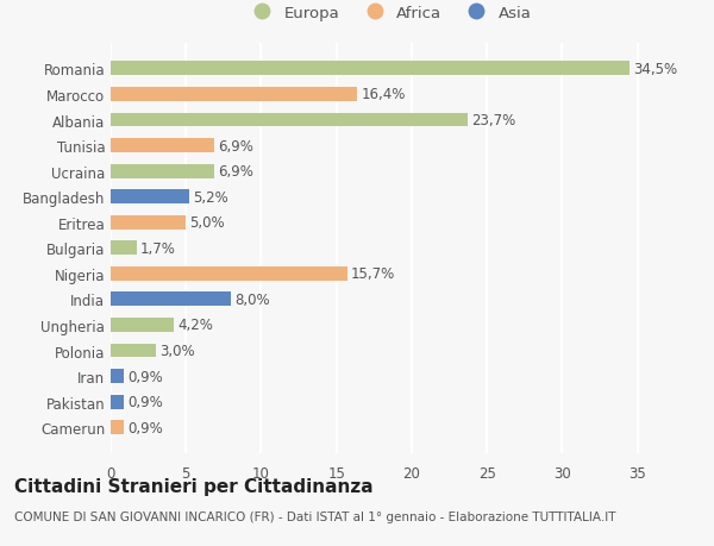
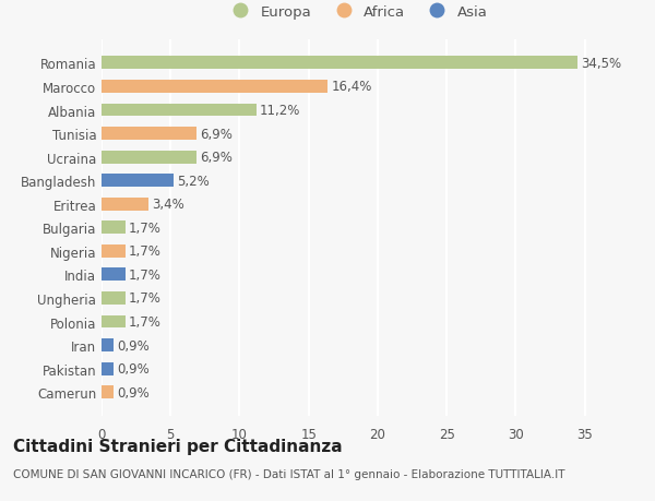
Albania: 23,7% -> 11,2%
Eritrea: 5,0% -> 3,4%
Nigeria: 15,7% -> 1,7%
India: 8,0% -> 1,7%
Ungheria: 4,2% -> 1,7%
Polonia: 3,0% -> 1,7%
